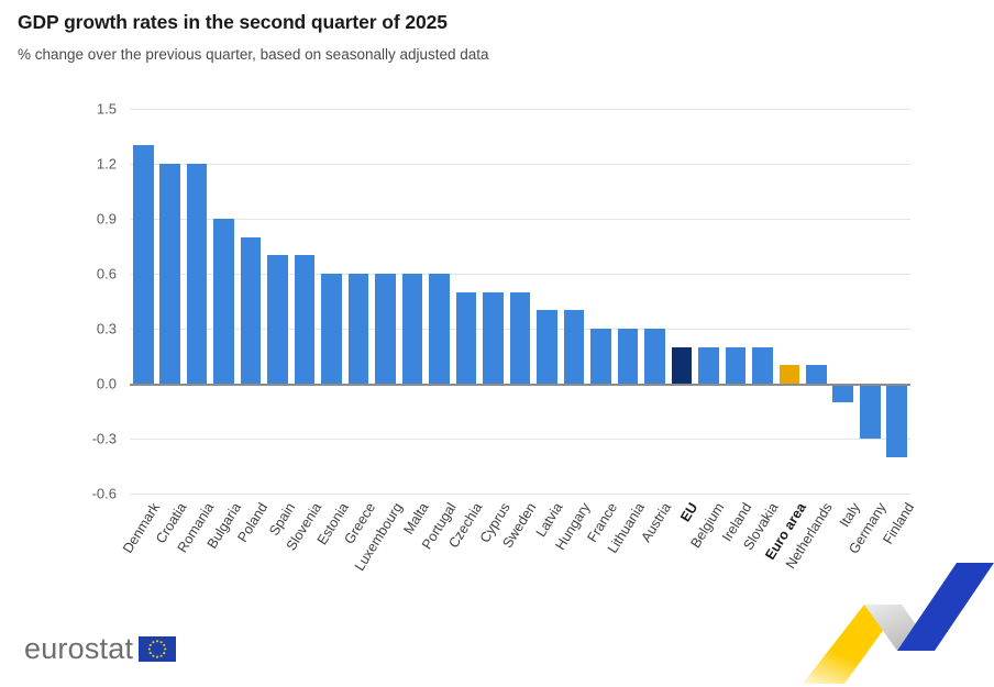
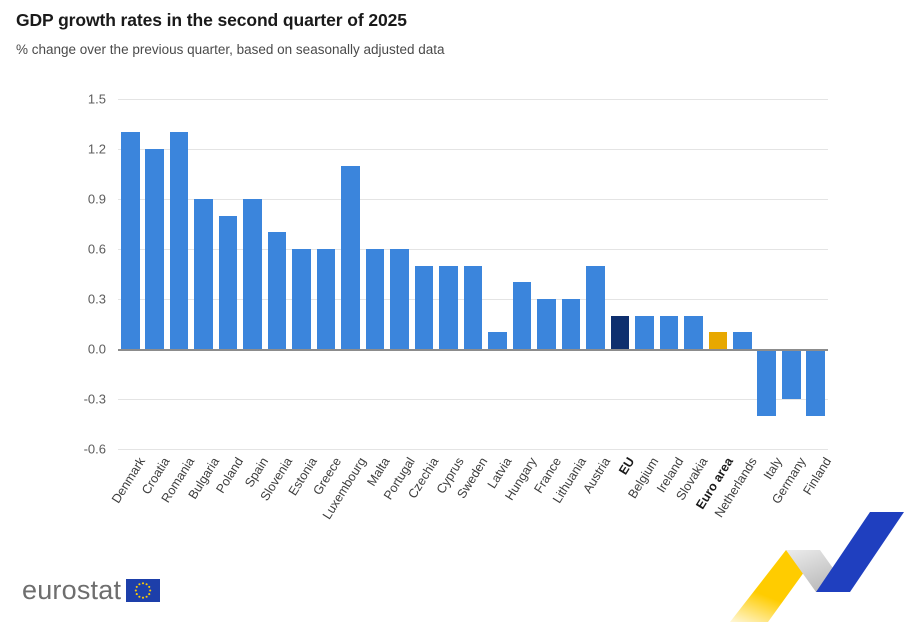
Romania: 1.2 -> 1.3
Spain: 0.7 -> 0.9
Luxembourg: 0.6 -> 1.1
Latvia: 0.4 -> 0.1
Austria: 0.3 -> 0.5
Italy: -0.1 -> -0.4
